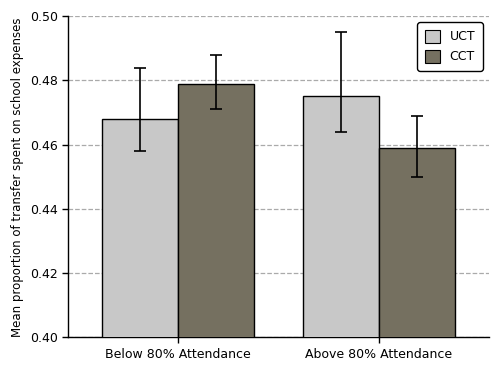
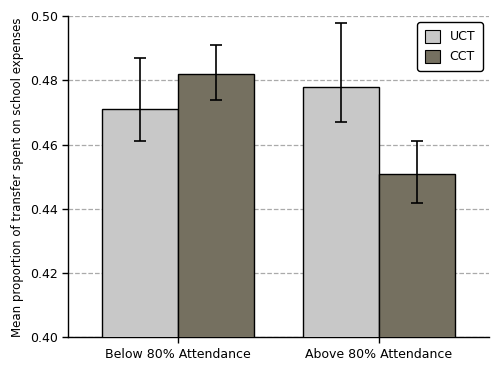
UCT/Below 80% Attendance: 0.468 -> 0.471
CCT/Below 80% Attendance: 0.479 -> 0.482
UCT/Above 80% Attendance: 0.475 -> 0.478
CCT/Above 80% Attendance: 0.459 -> 0.451
